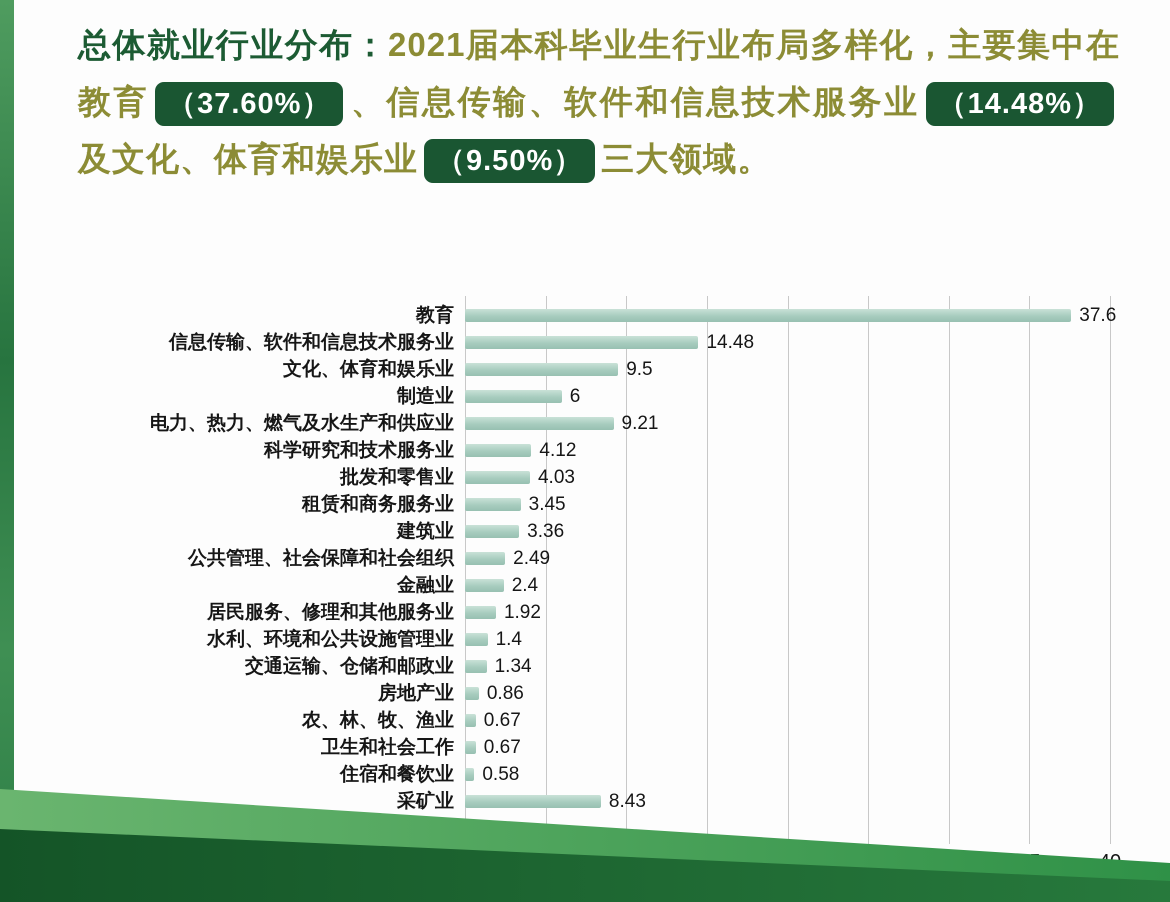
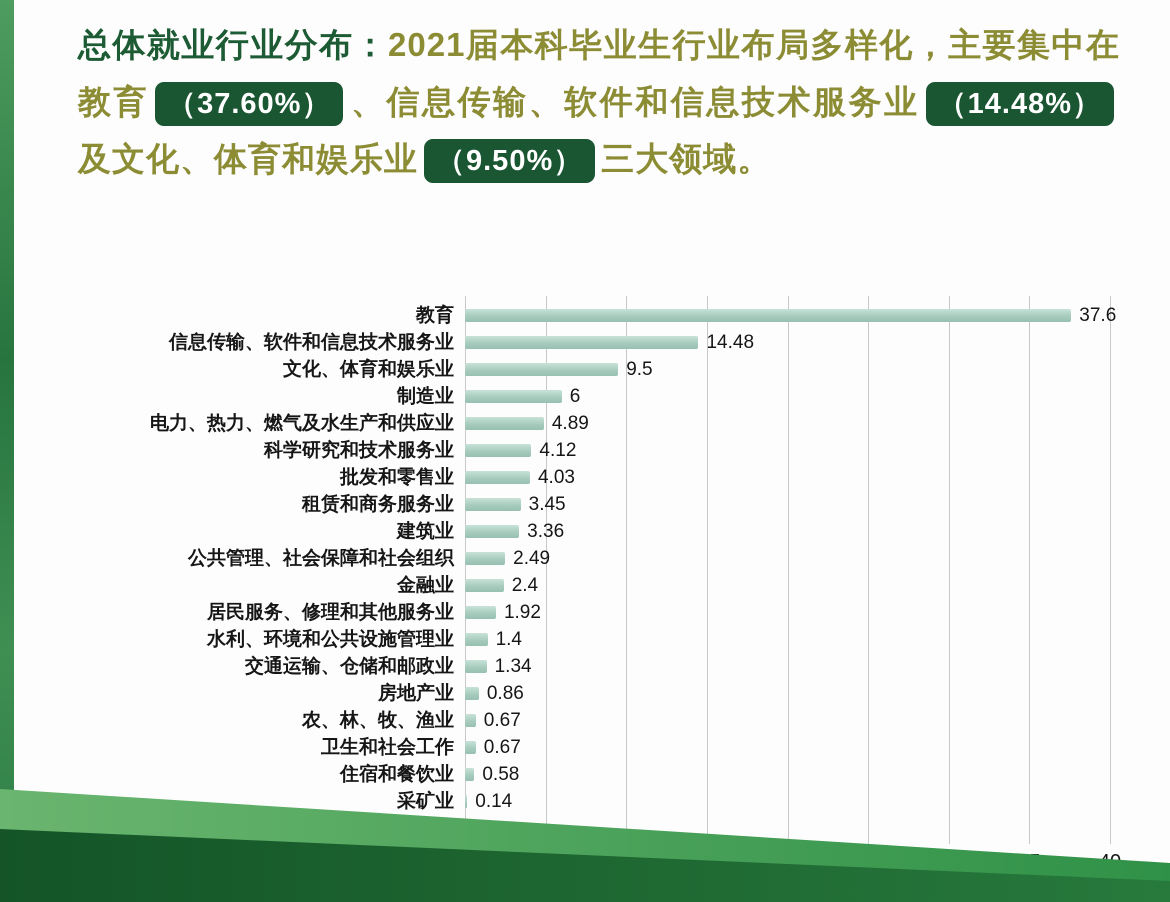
电力、热力、燃气及水生产和供应业: 9.21 -> 4.89
采矿业: 8.43 -> 0.14
